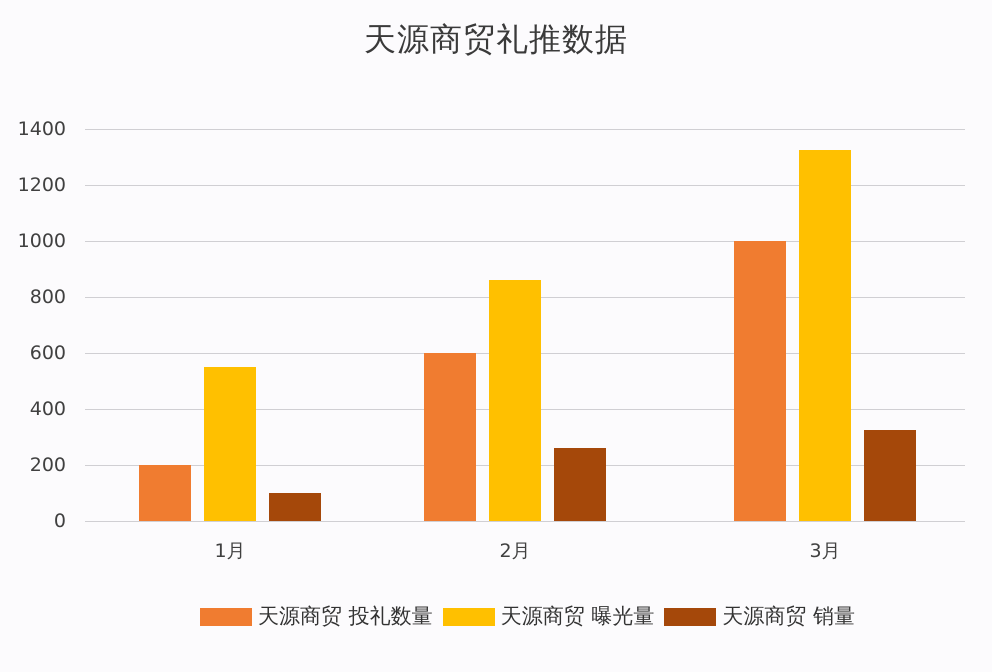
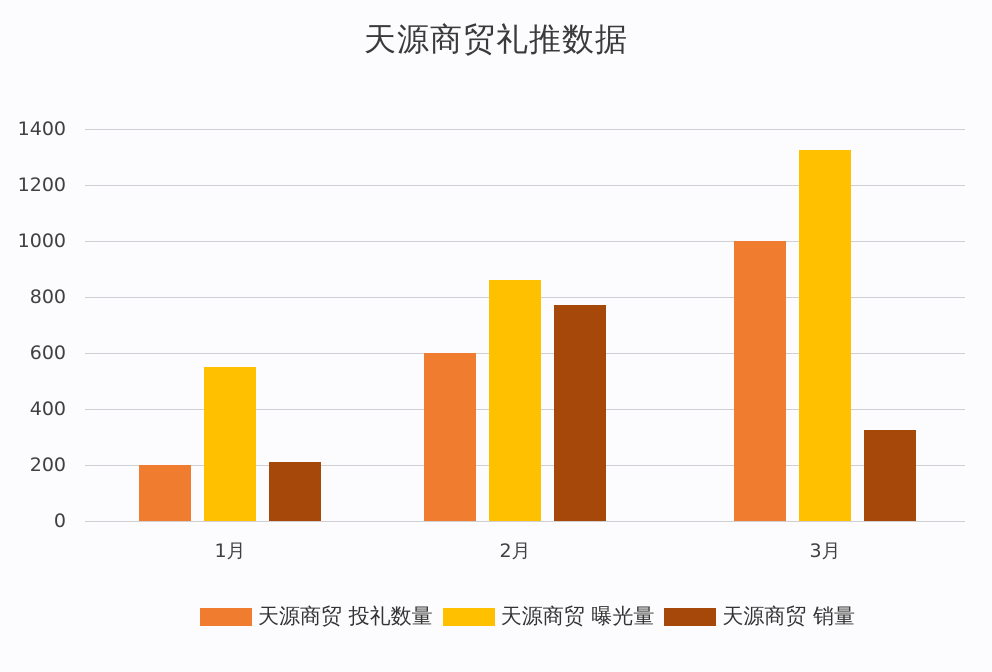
天源商贸 销量/1月: 100 -> 210
天源商贸 销量/2月: 260 -> 770
